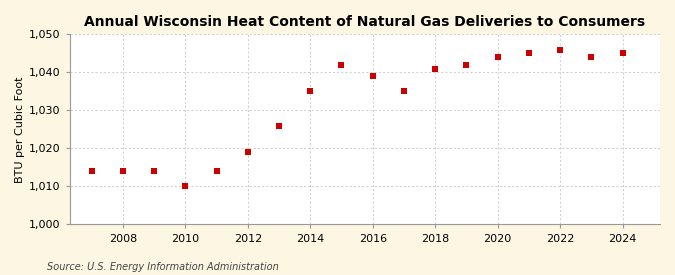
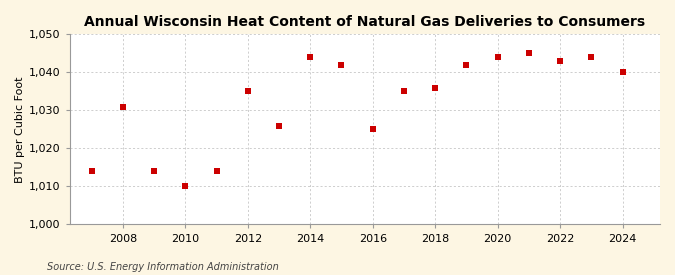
2008: 1,014 -> 1,031
2012: 1,019 -> 1,035
2014: 1,035 -> 1,044
2016: 1,039 -> 1,025
2018: 1,041 -> 1,036
2022: 1,046 -> 1,043
2024: 1,045 -> 1,040
